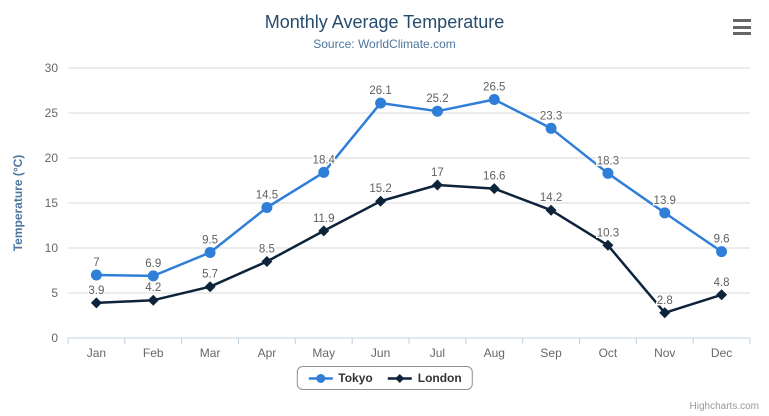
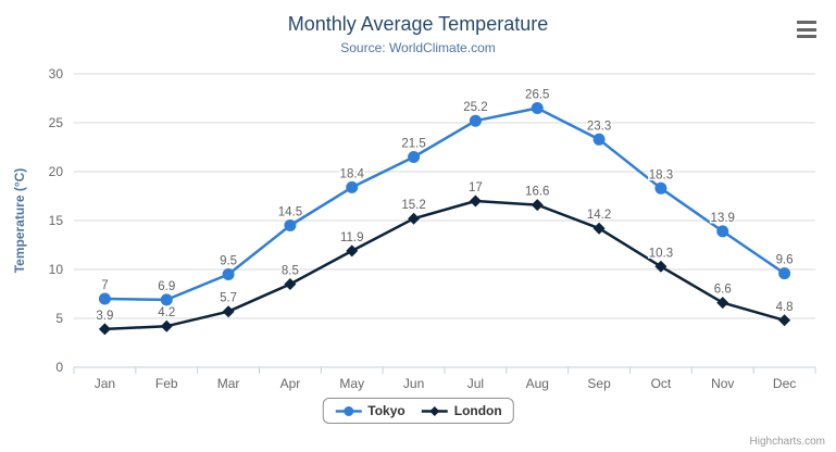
Tokyo/Jun: 26.1 -> 21.5
London/Nov: 2.8 -> 6.6
